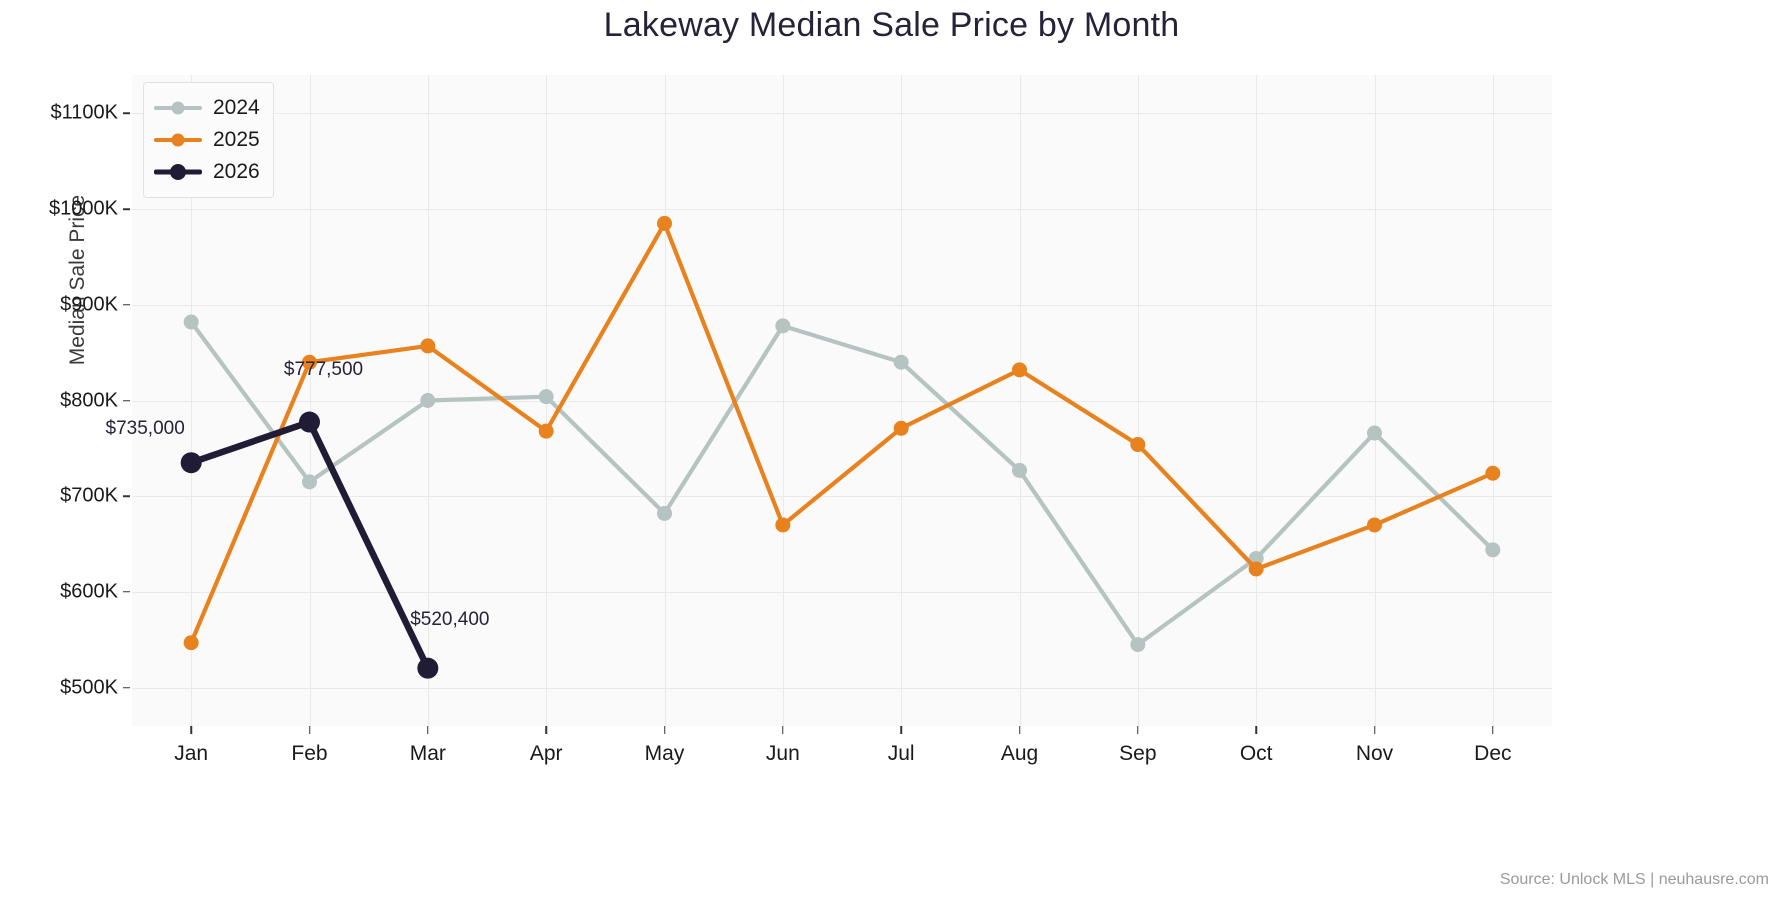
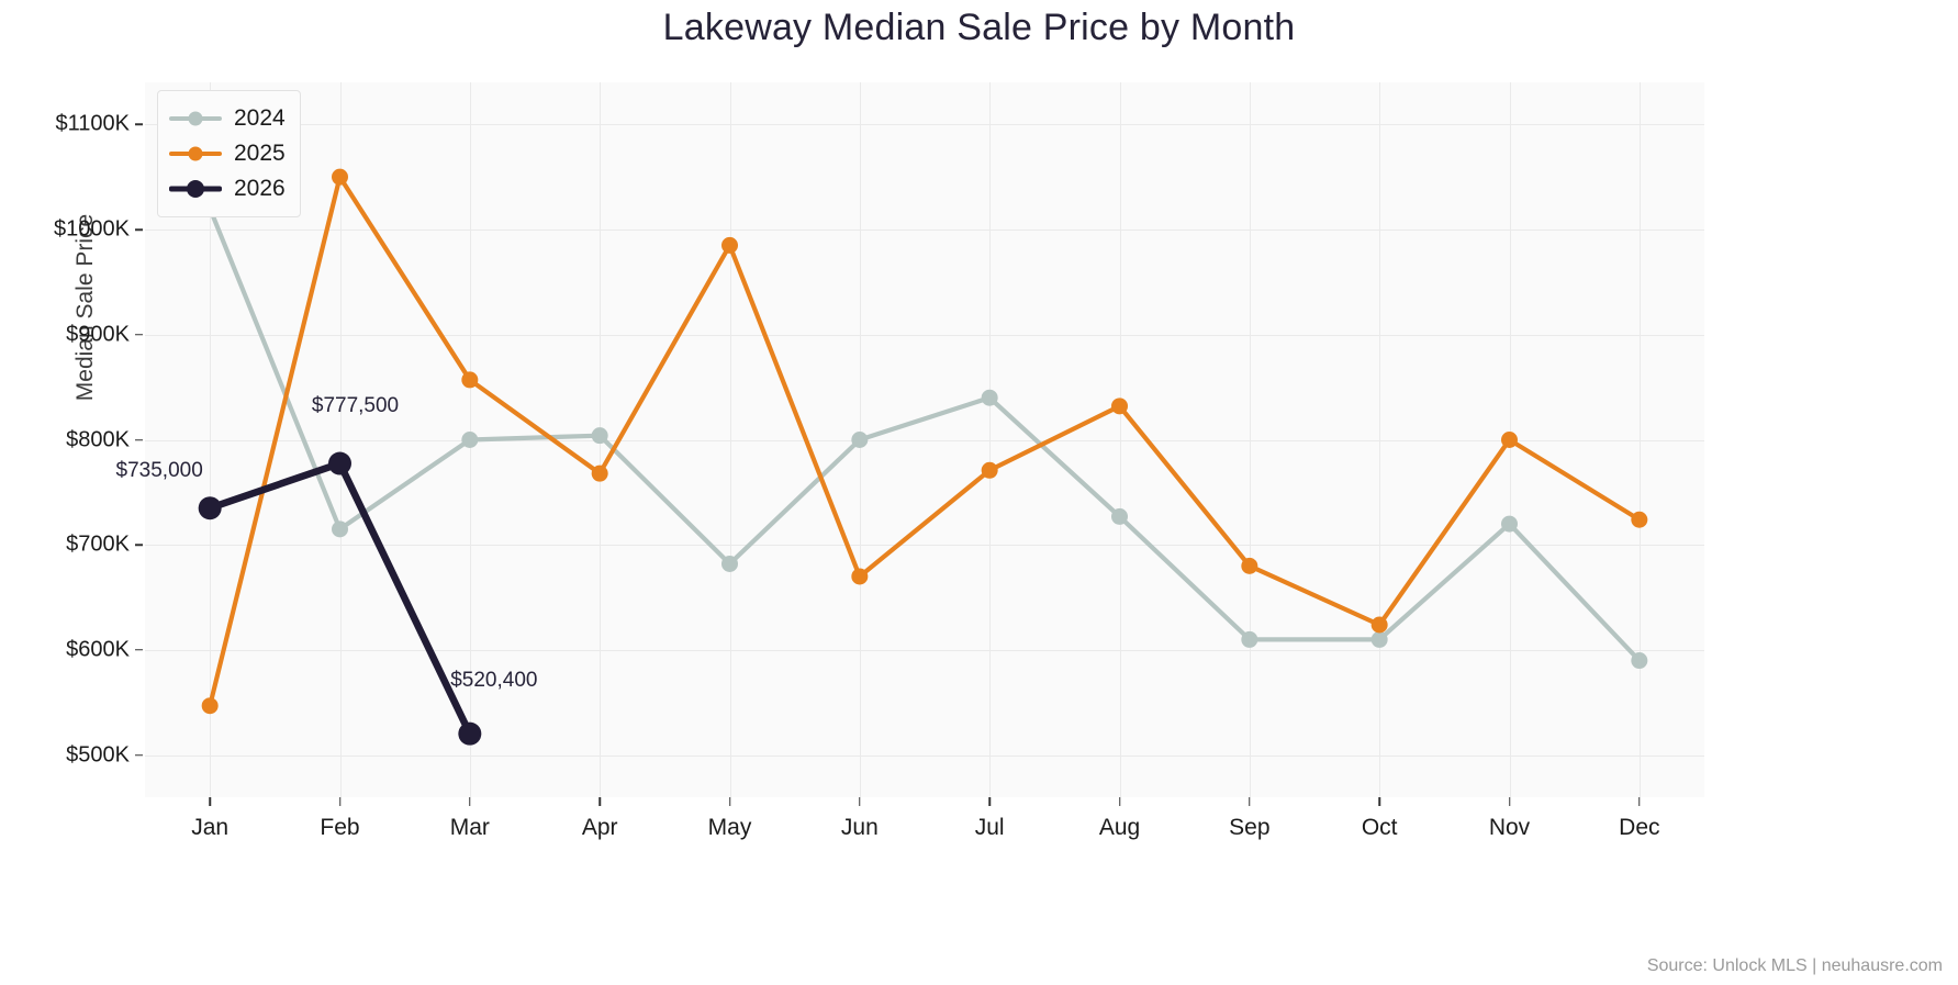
2024/Jan: $880K -> $1020K
2025/Feb: $840K -> $1050K
2024/Jun: $880K -> $800K
2024/Sep: $540K -> $610K
2025/Sep: $750K -> $680K
2024/Oct: $640K -> $610K
2024/Nov: $770K -> $720K
2025/Nov: $670K -> $800K
2024/Dec: $640K -> $590K
